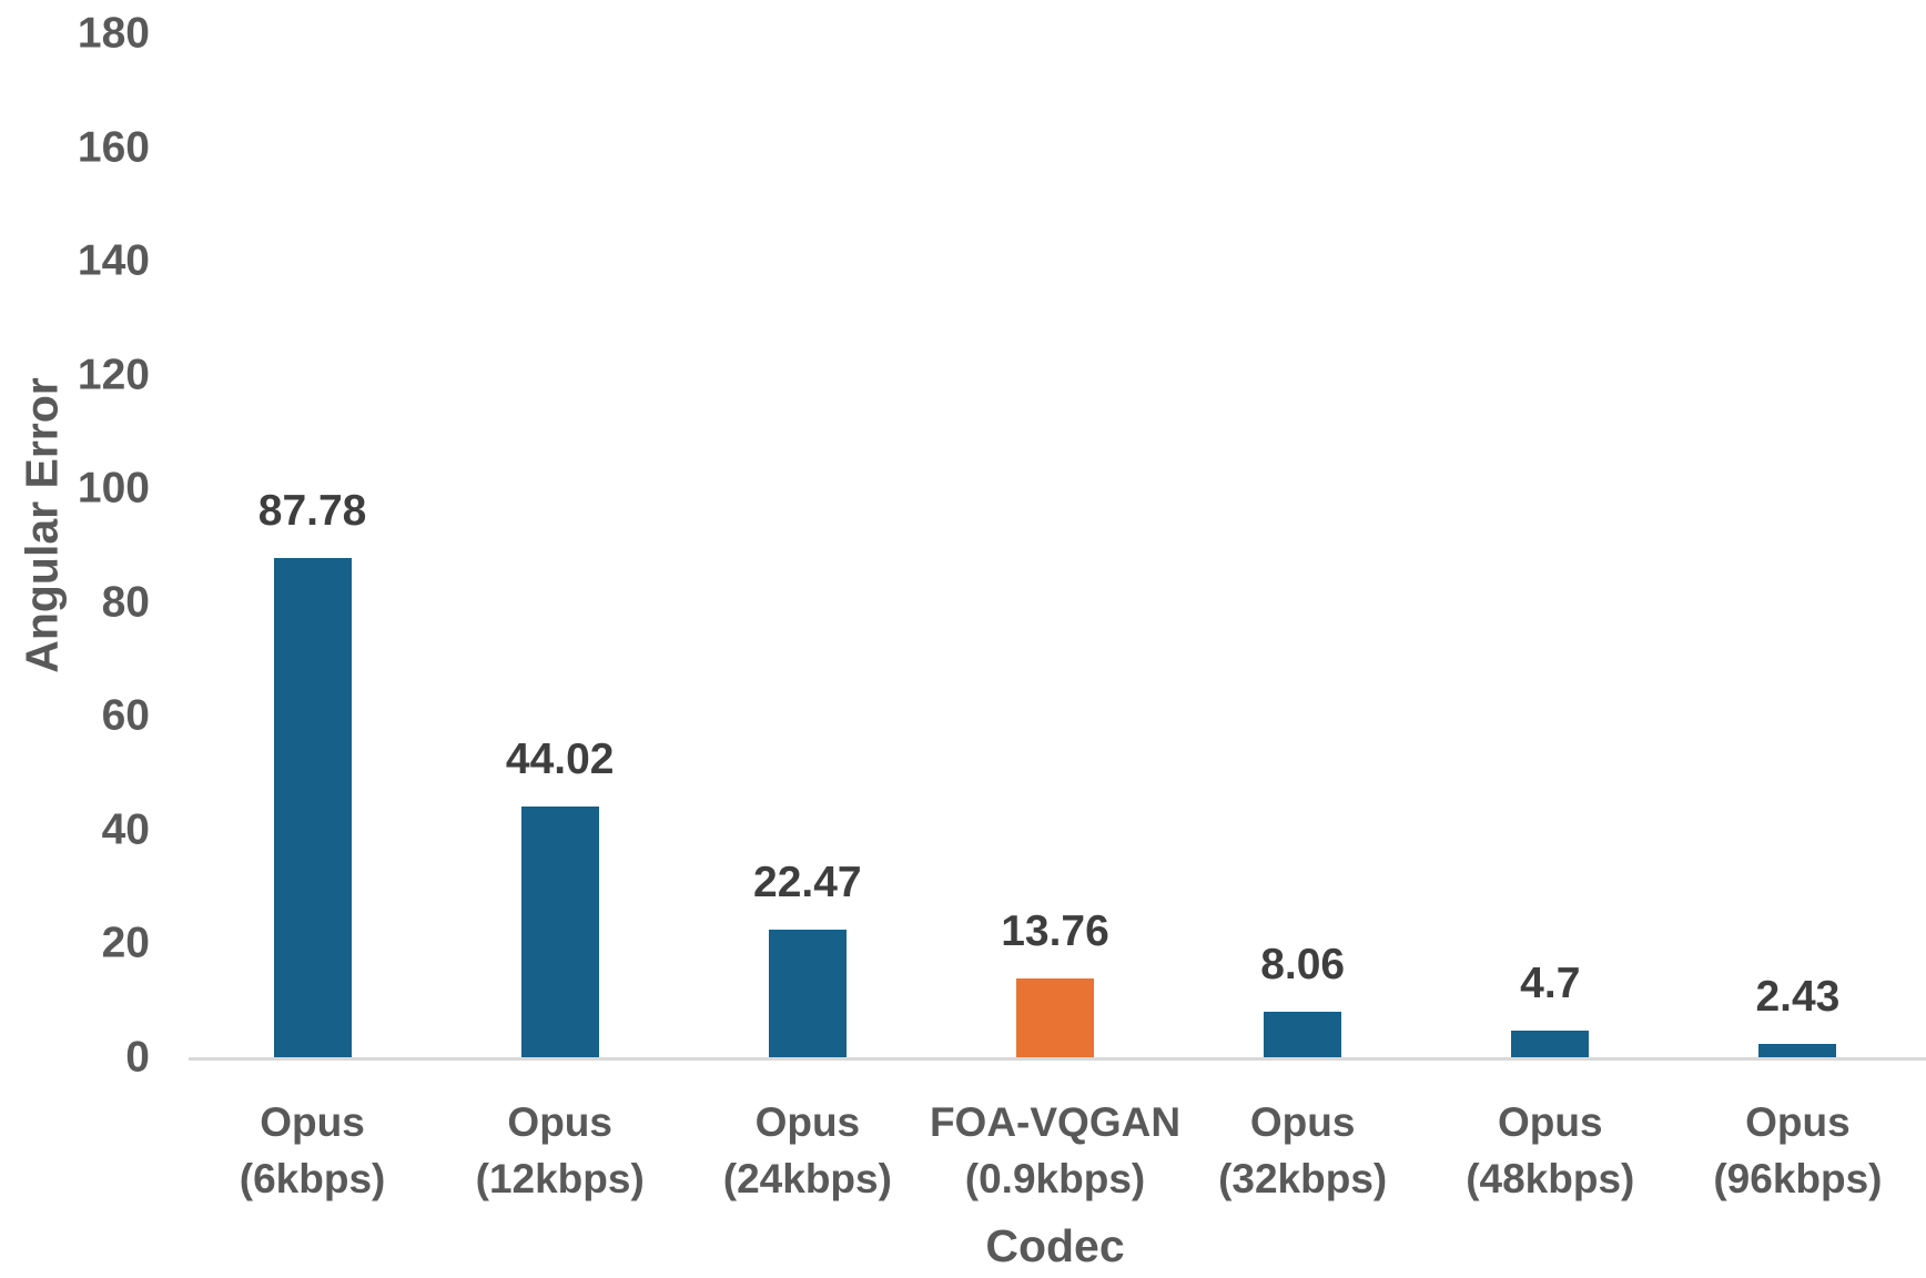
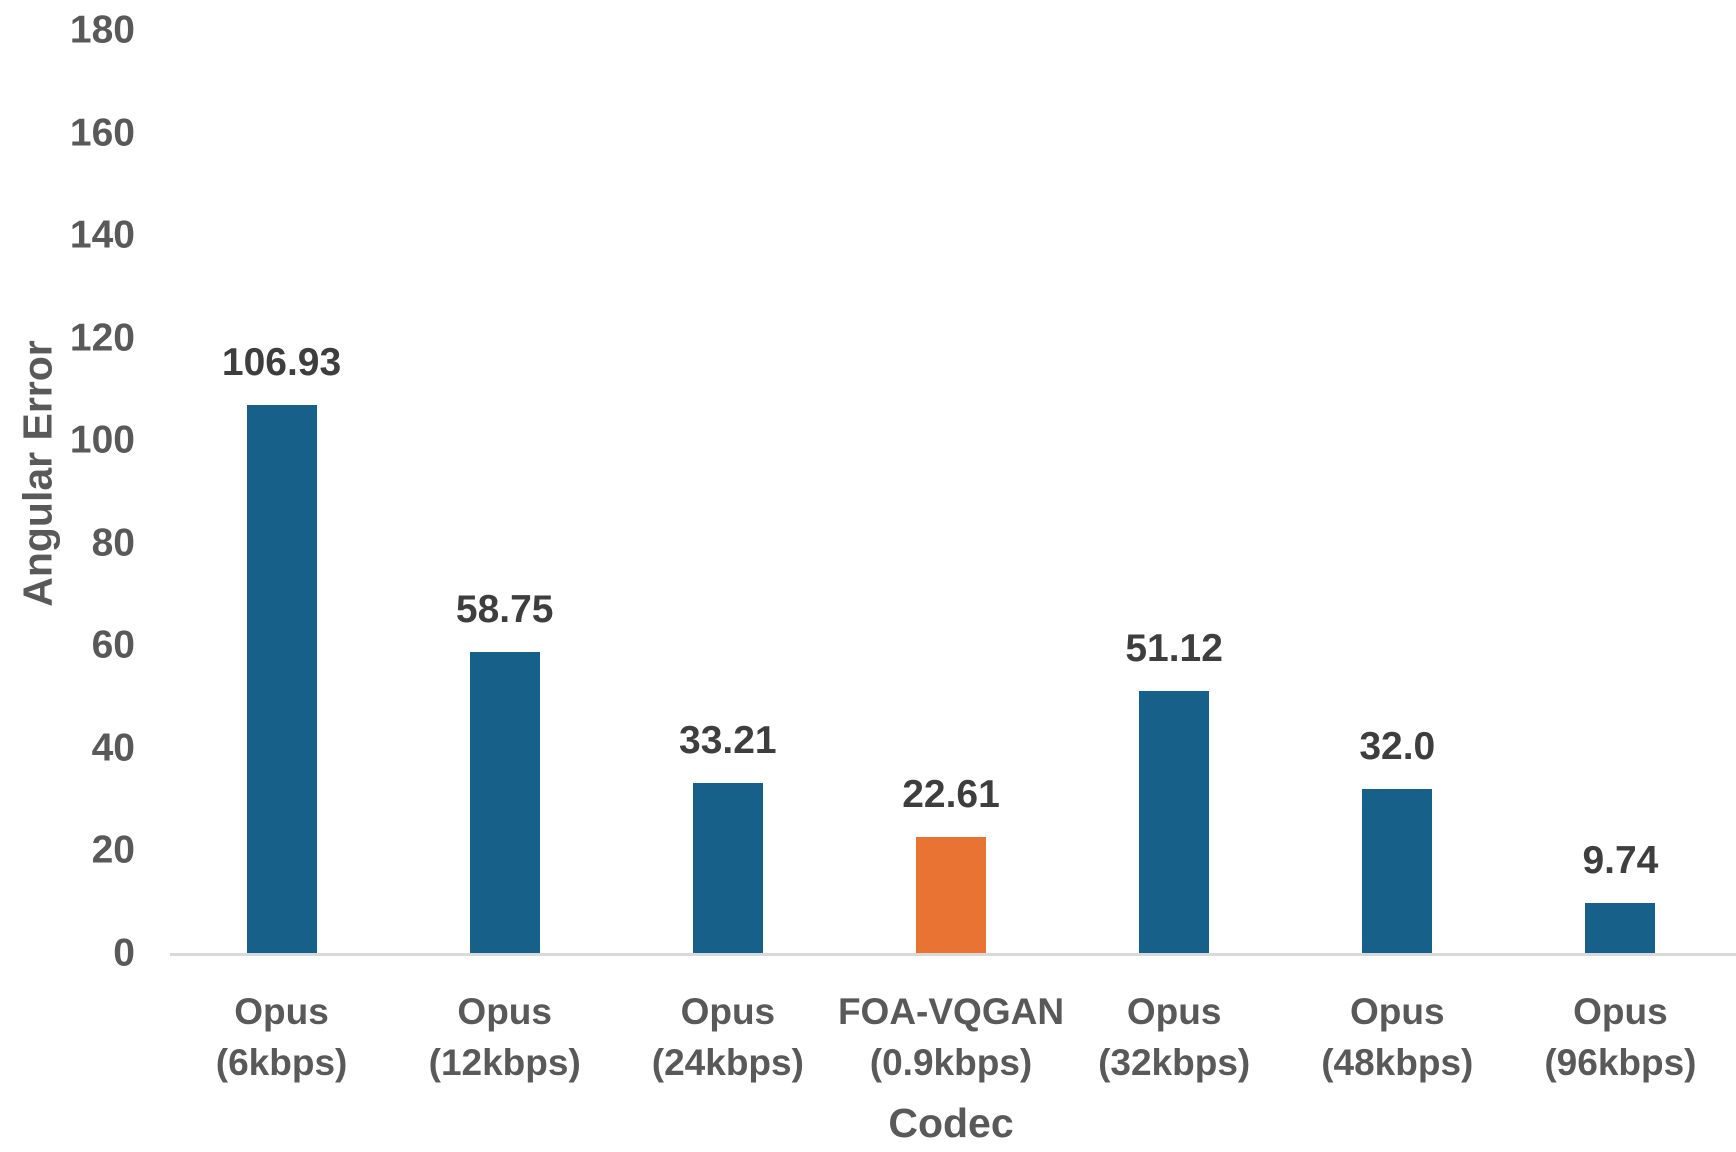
Opus (6kbps): 87.78 -> 106.93
Opus (12kbps): 44.02 -> 58.75
Opus (24kbps): 22.47 -> 33.21
FOA-VQGAN (0.9kbps): 13.76 -> 22.61
Opus (32kbps): 8.06 -> 51.12
Opus (48kbps): 4.7 -> 32.0
Opus (96kbps): 2.43 -> 9.74
